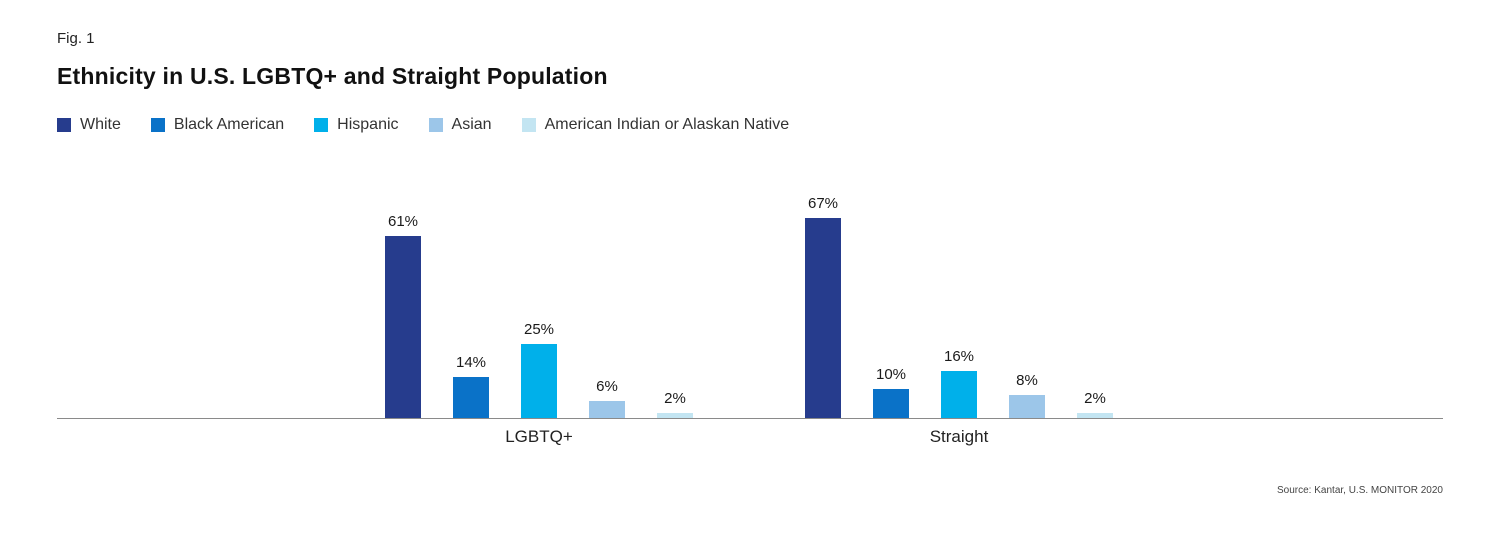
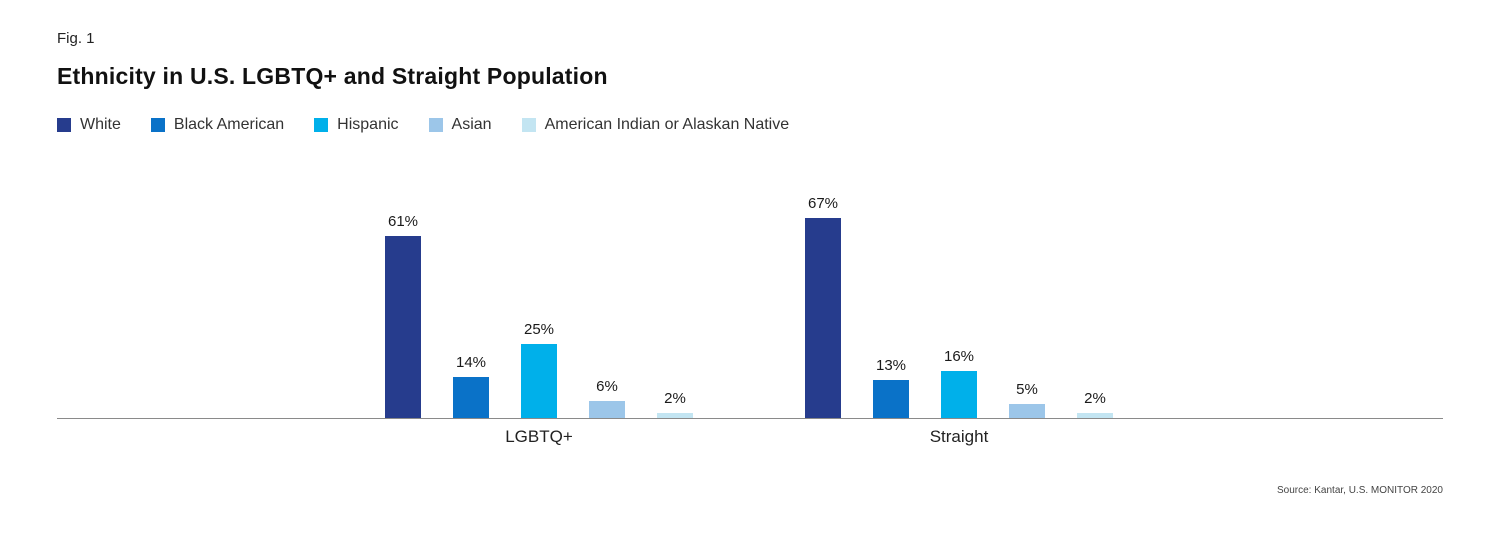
Black American/Straight: 10% -> 13%
Asian/Straight: 8% -> 5%
